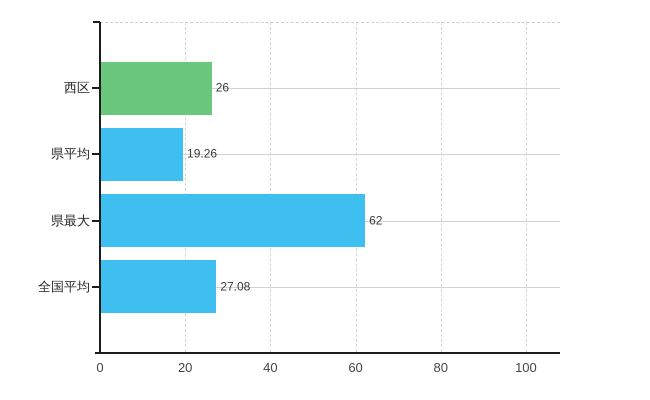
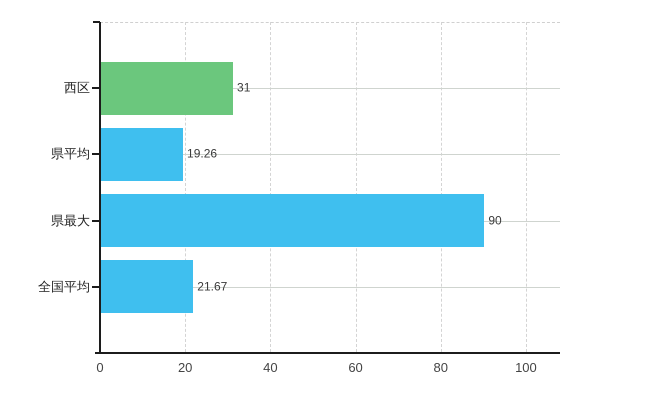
西区: 26 -> 31
県最大: 62 -> 90
全国平均: 27.08 -> 21.67
